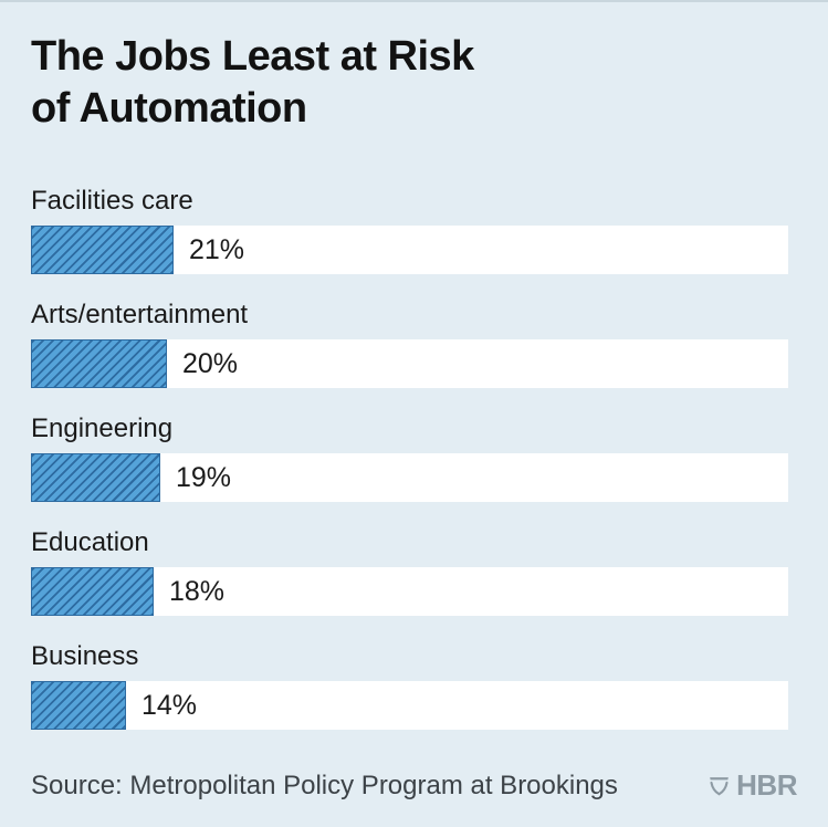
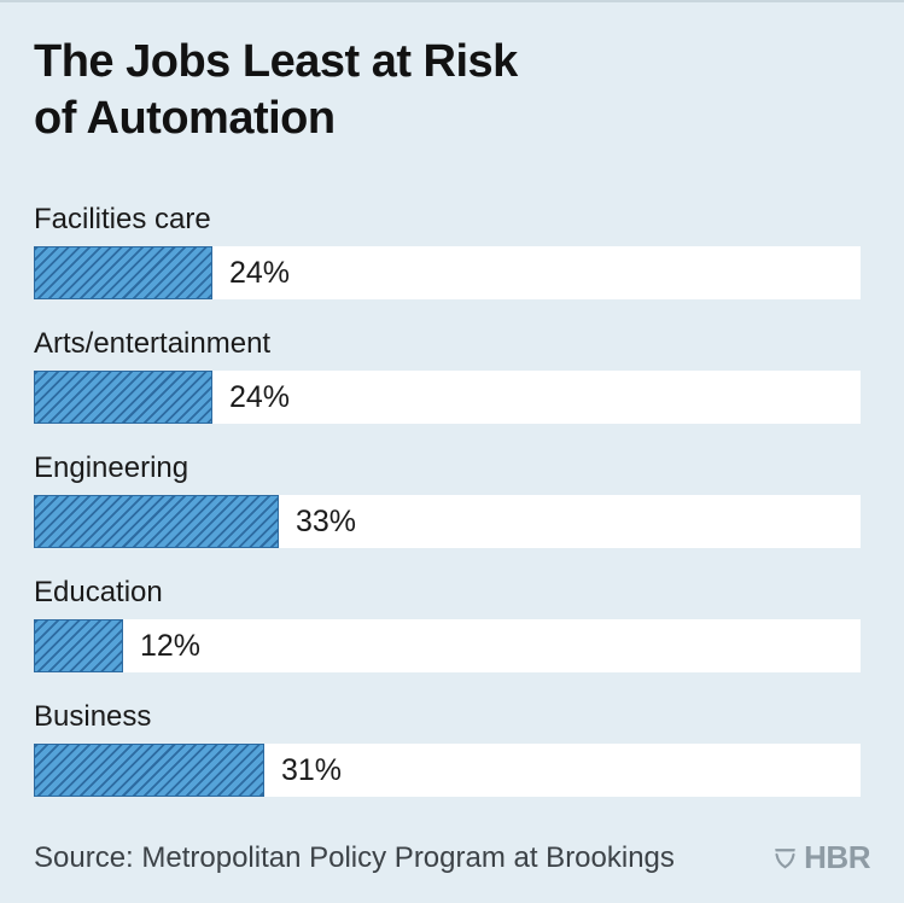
Facilities care: 21% -> 24%
Arts/entertainment: 20% -> 24%
Engineering: 19% -> 33%
Education: 18% -> 12%
Business: 14% -> 31%
